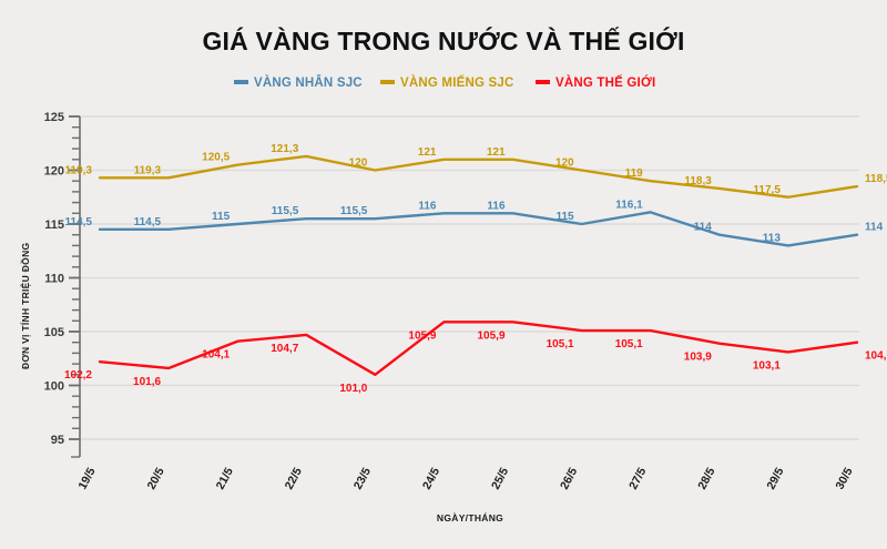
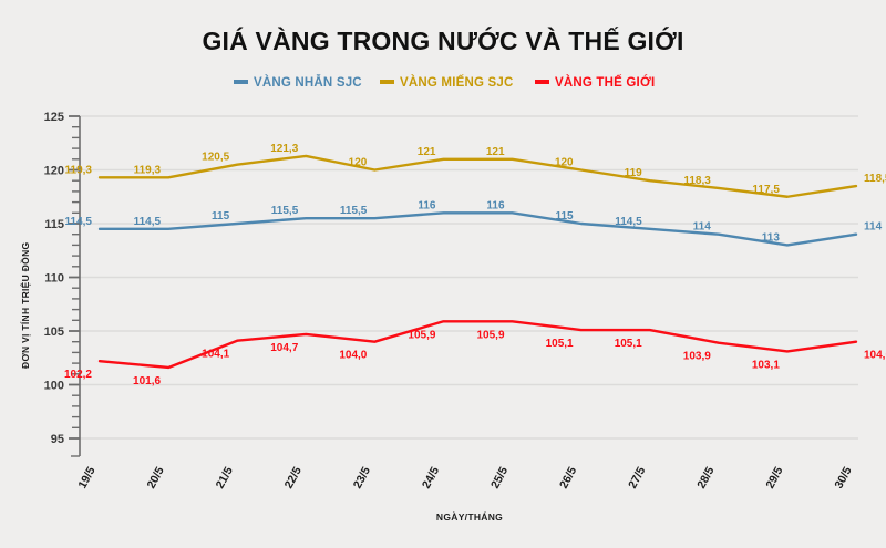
VÀNG THẾ GIỚI/23/5: 101,0 -> 104,0
VÀNG NHẪN SJC/27/5: 116,1 -> 114,5
